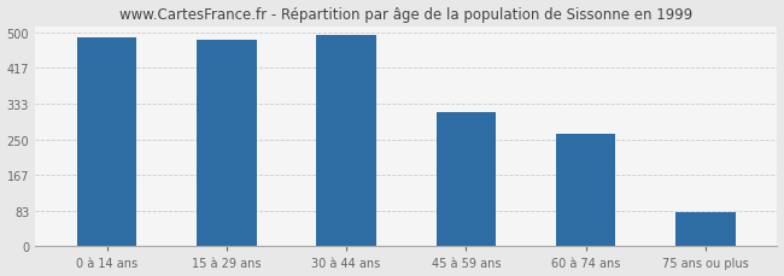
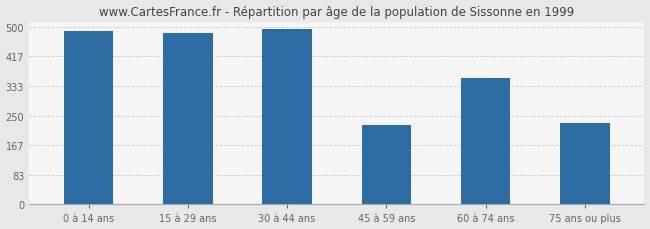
45 à 59 ans: 315 -> 225
60 à 74 ans: 263 -> 355
75 ans ou plus: 80 -> 230
